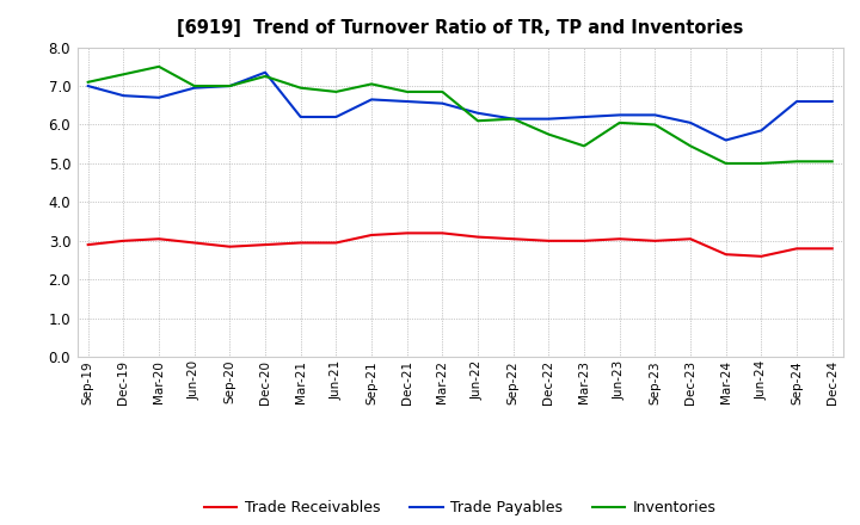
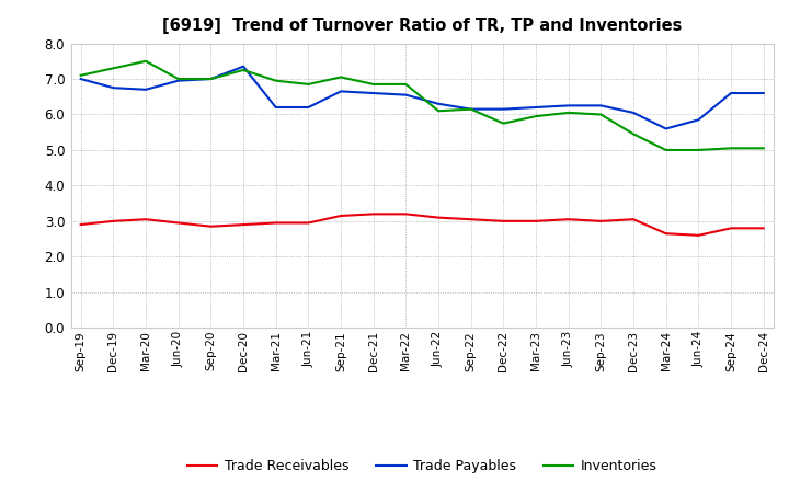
Inventories/Mar-23: 5.45 -> 5.95
